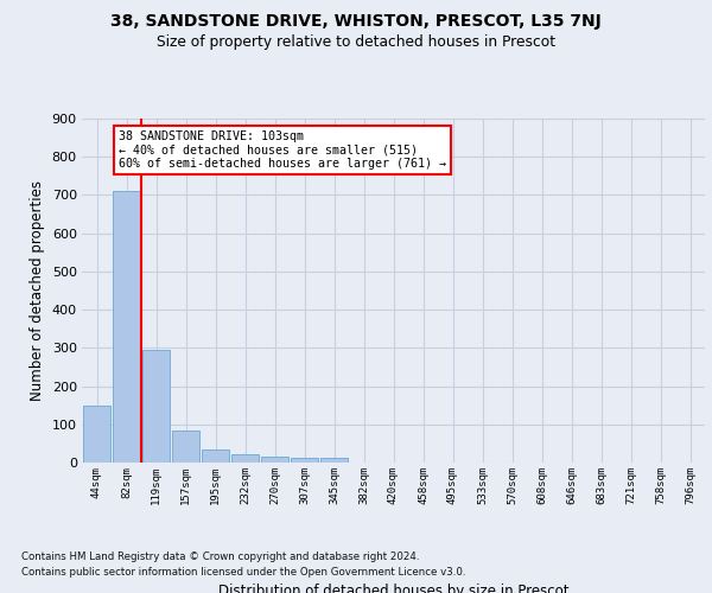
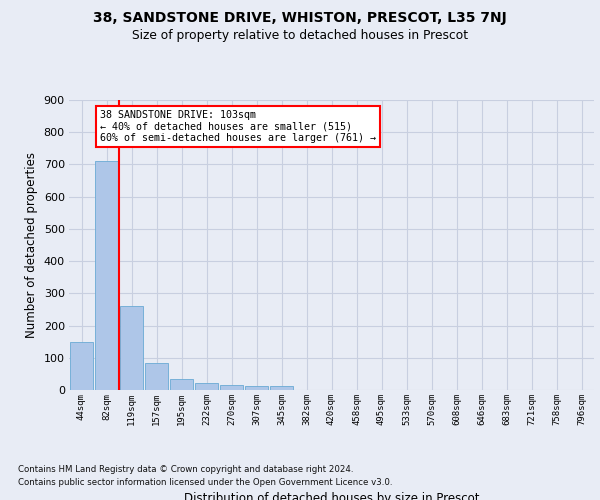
119sqm: 295 -> 262
